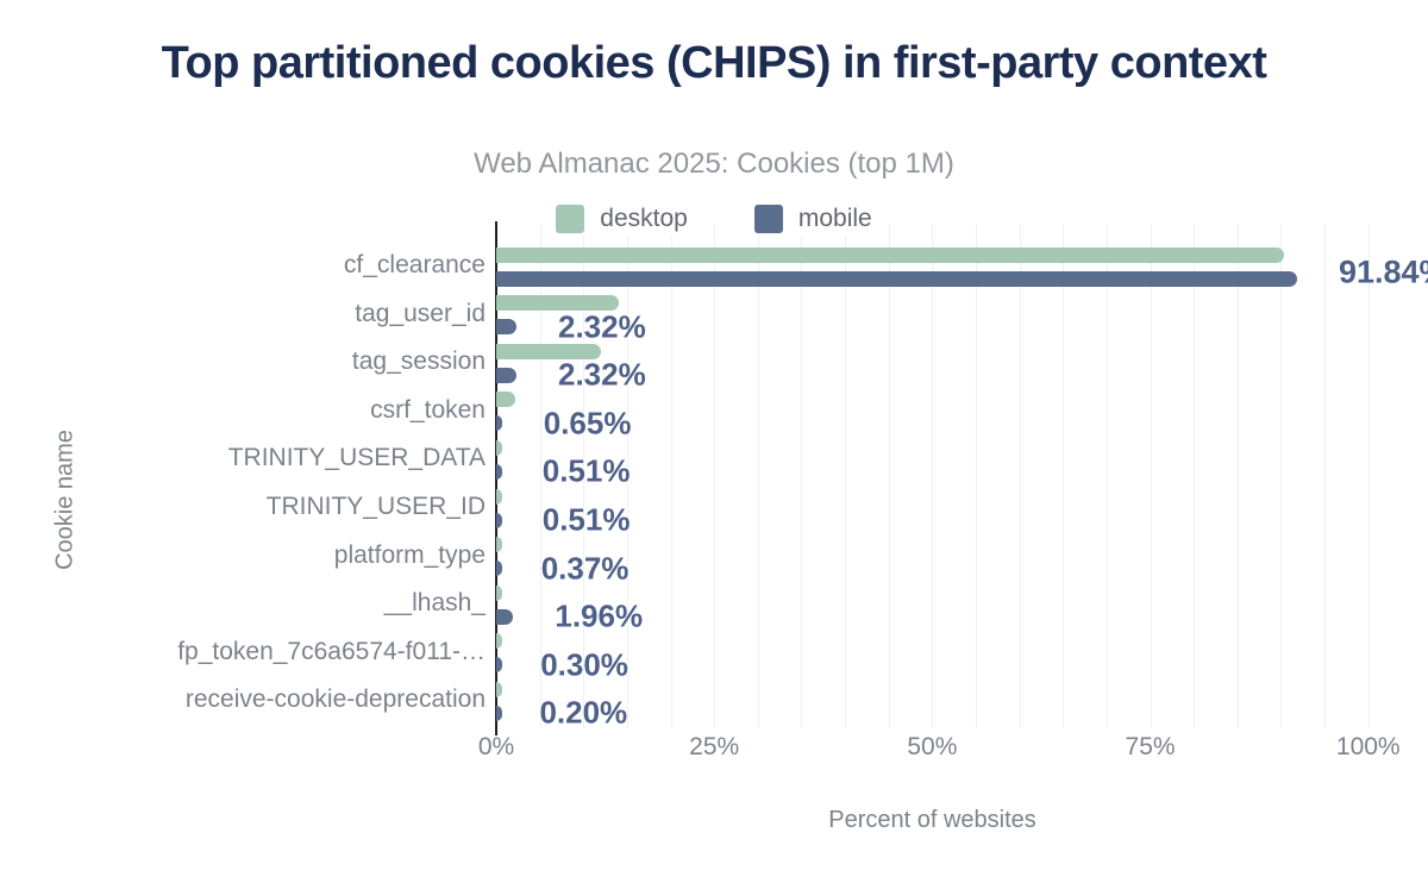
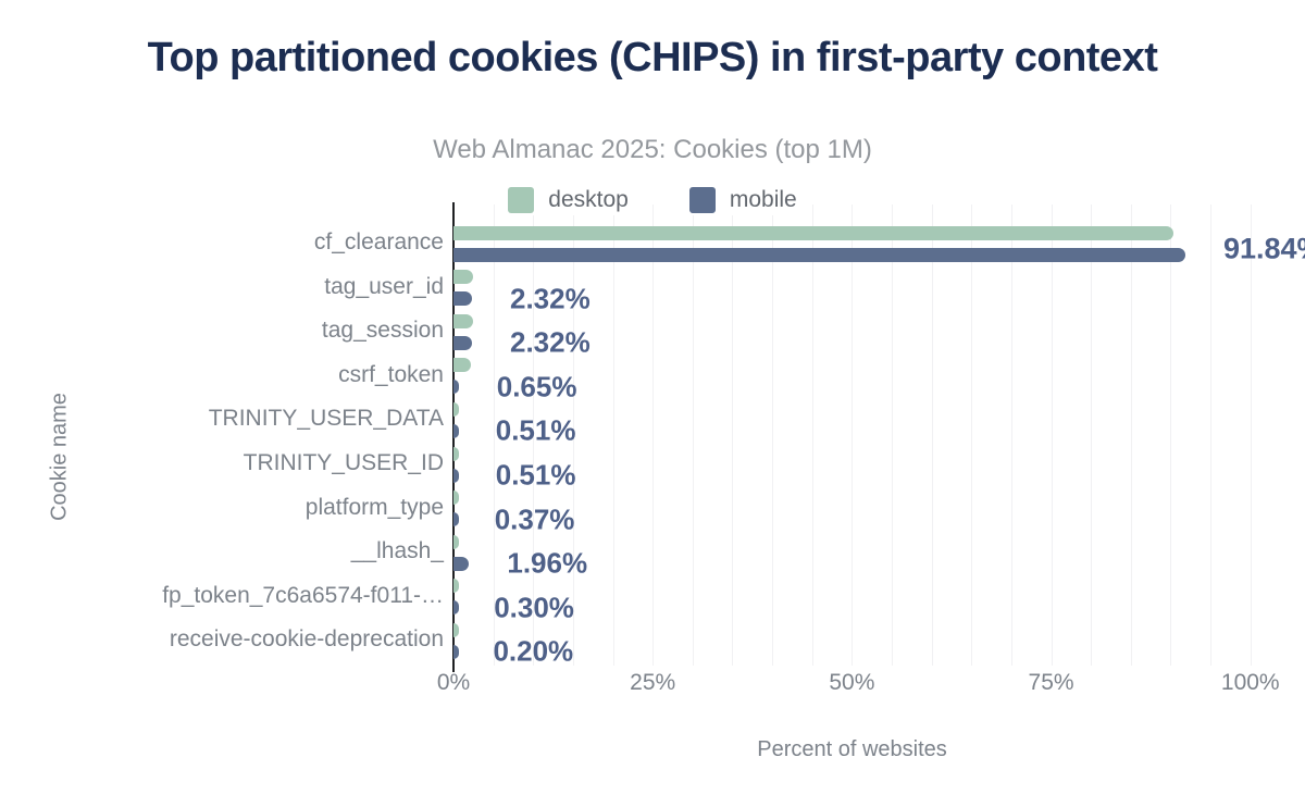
desktop/tag_user_id: 14% -> 2%
desktop/tag_session: 12% -> 2%
